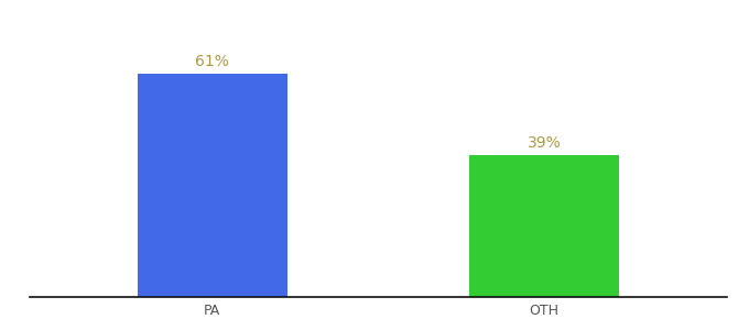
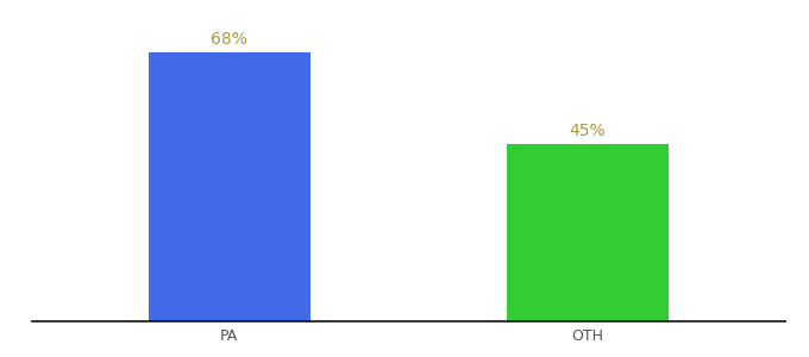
PA: 61% -> 68%
OTH: 39% -> 45%
